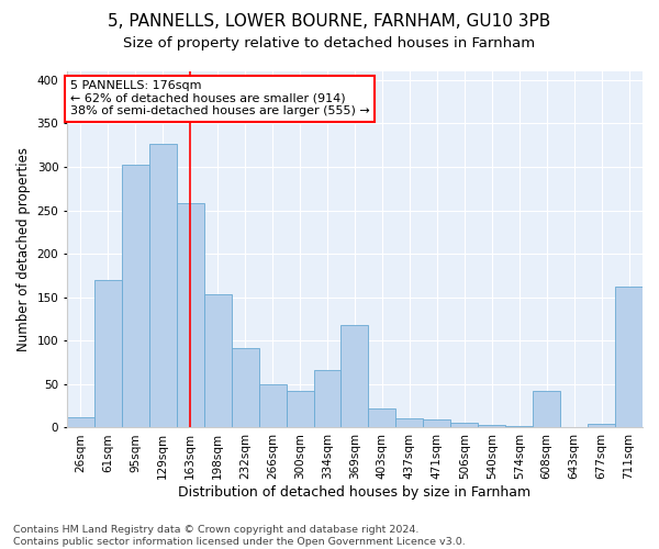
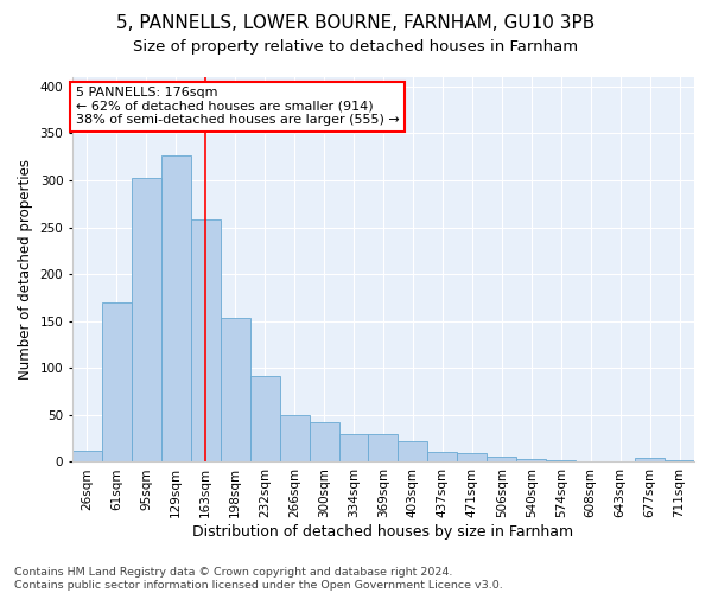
334sqm: 66 -> 30
369sqm: 118 -> 30
608sqm: 42 -> 1
711sqm: 162 -> 2
